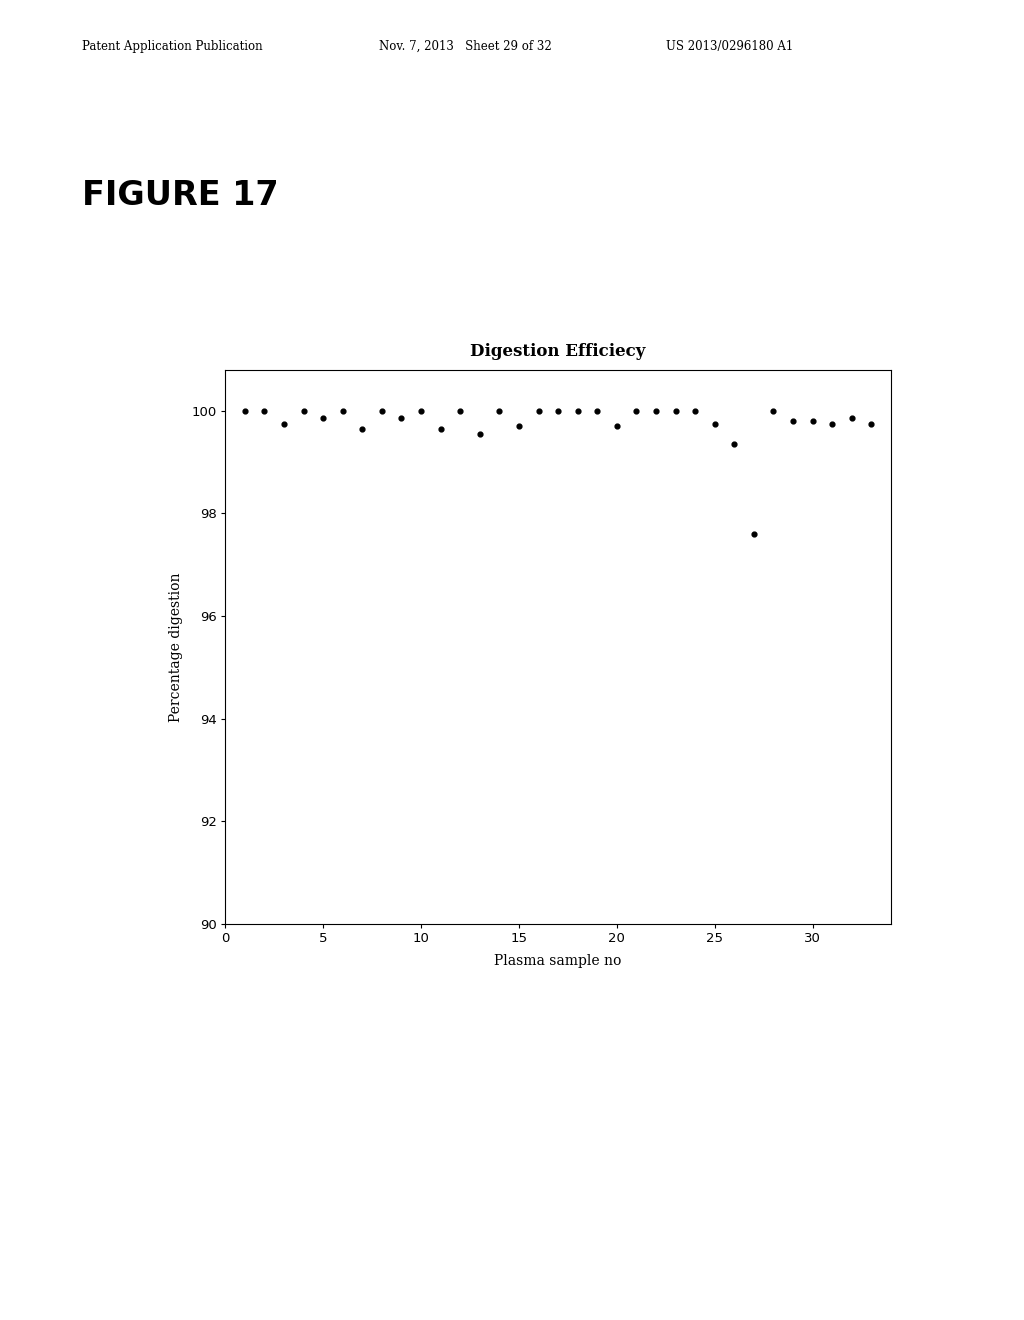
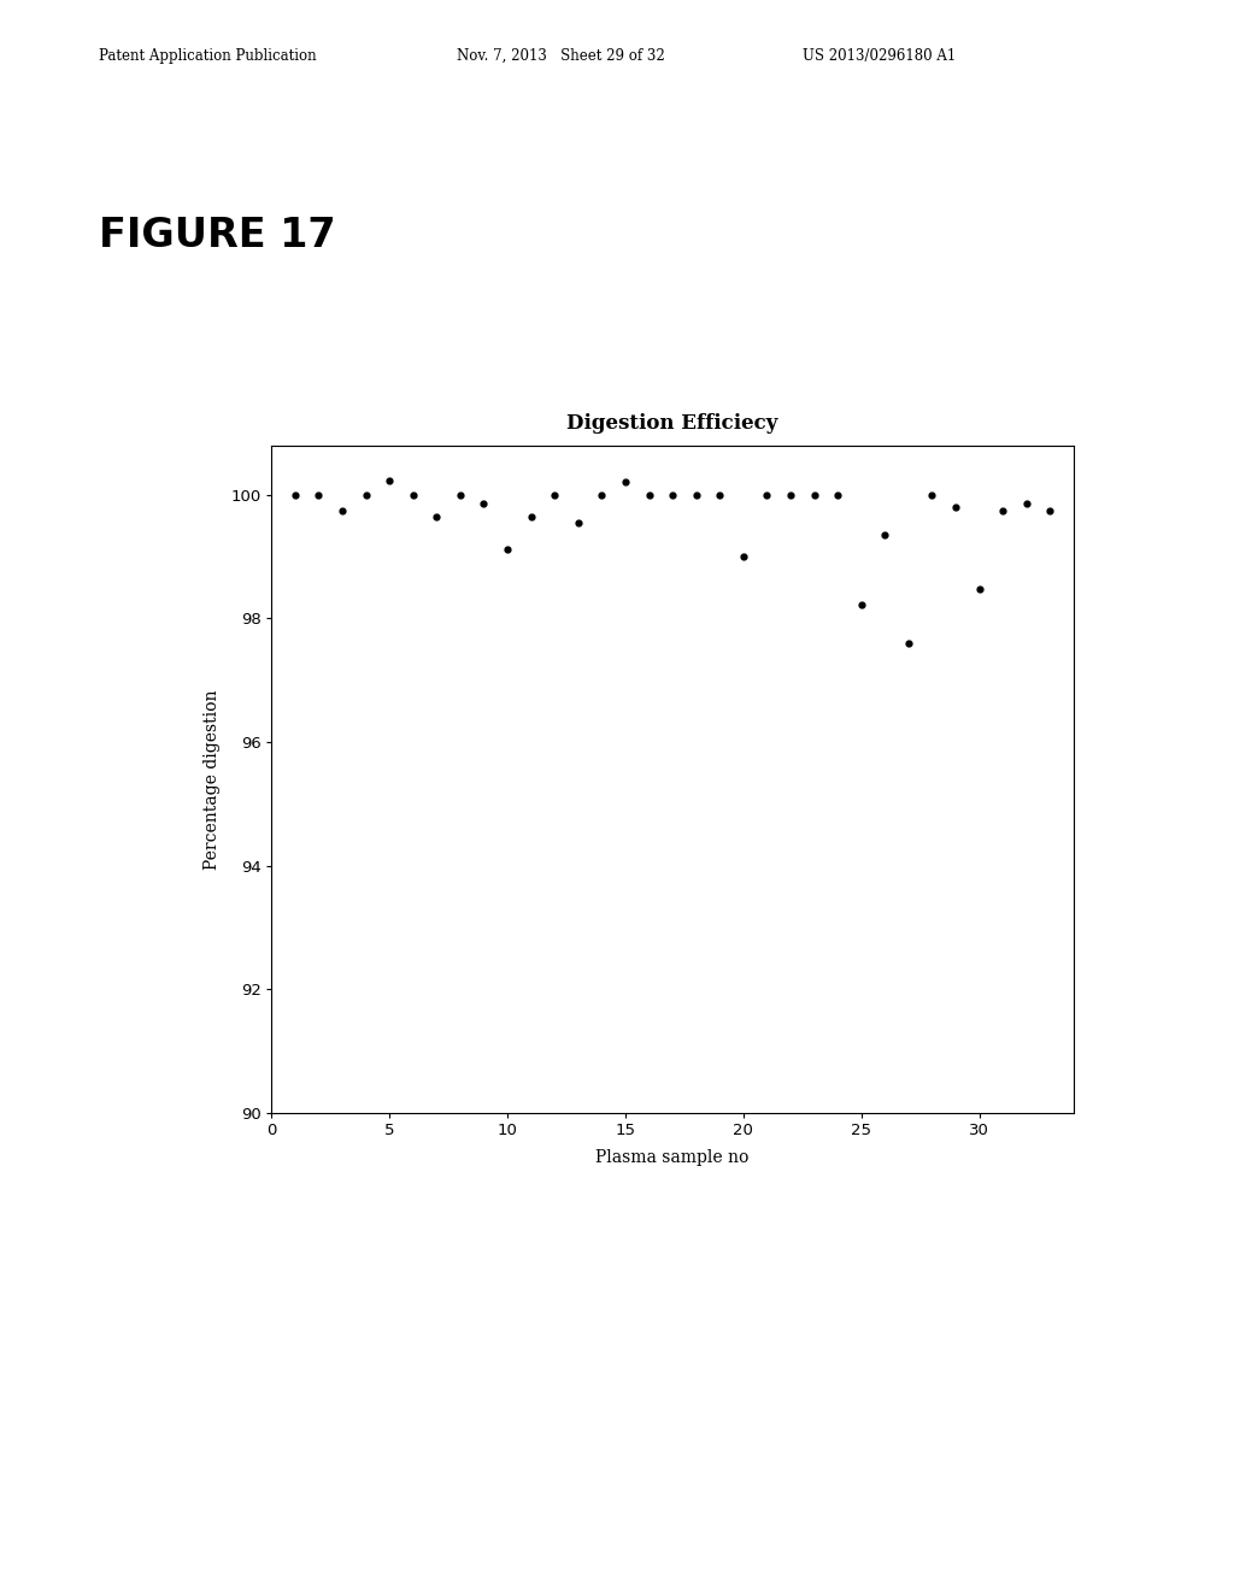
5: 99.85 -> 100.22
10: 100.00 -> 99.12
15: 99.70 -> 100.20
20: 99.70 -> 99.00
25: 99.75 -> 98.22
30: 99.80 -> 98.48
